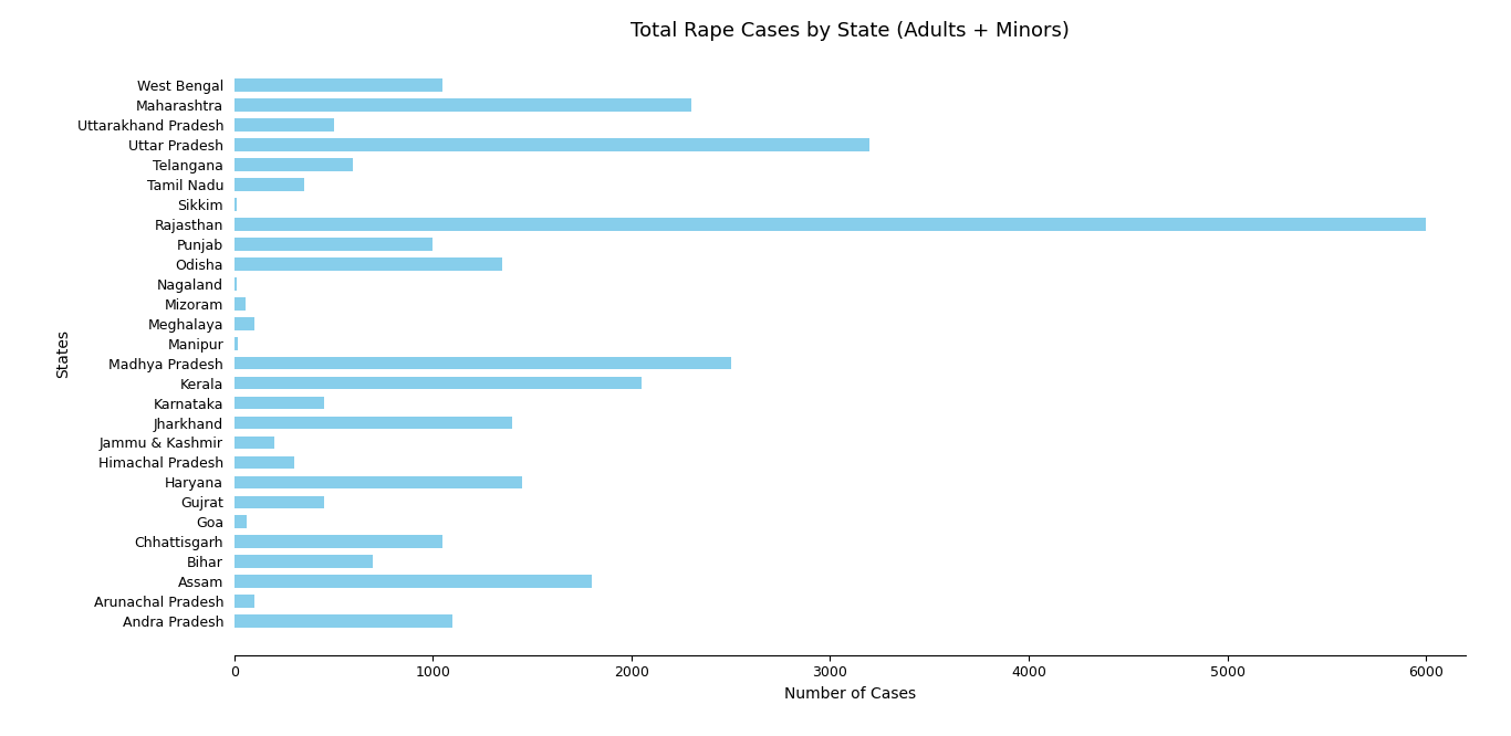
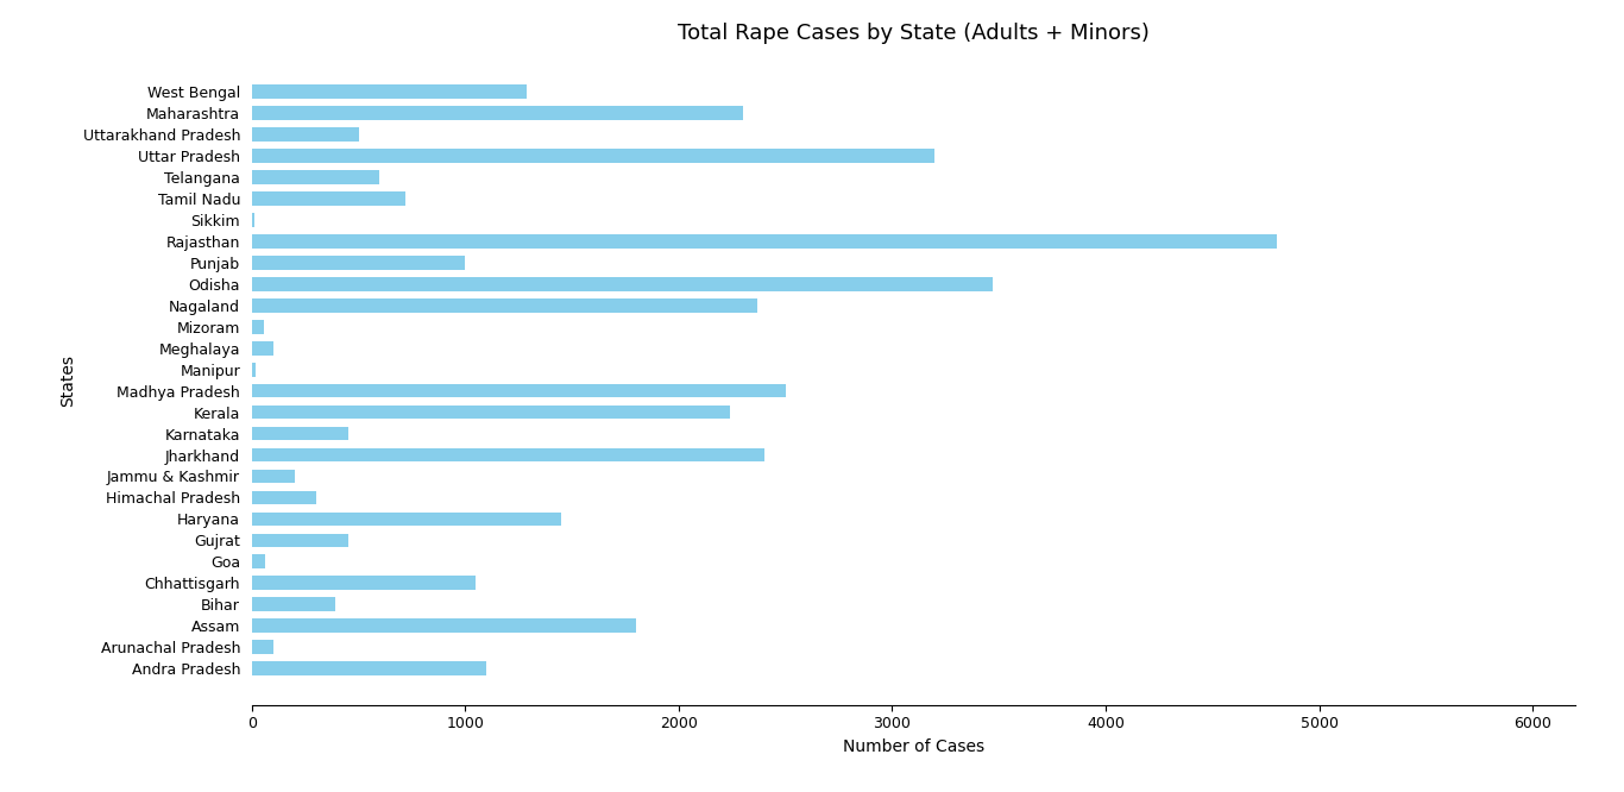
West Bengal: 1050 -> 1290
Tamil Nadu: 350 -> 720
Rajasthan: 6000 -> 4800
Odisha: 1350 -> 3470
Nagaland: 20 -> 2370
Kerala: 2050 -> 2240
Jharkhand: 1400 -> 2400
Bihar: 700 -> 390
